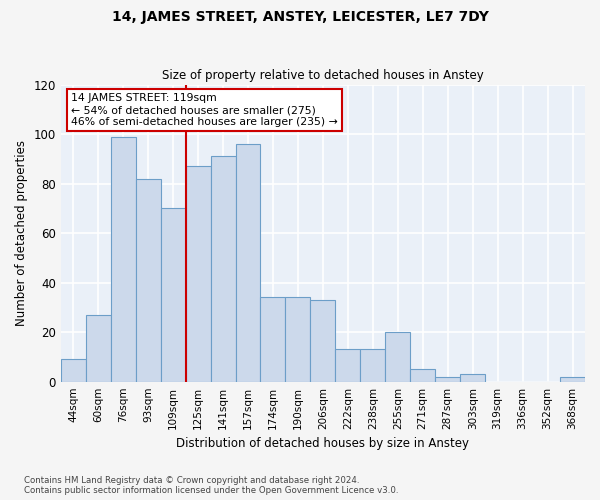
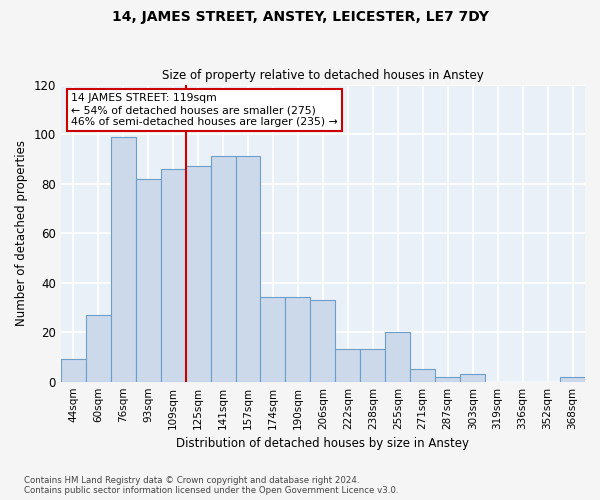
109sqm: 70 -> 86
157sqm: 96 -> 91
